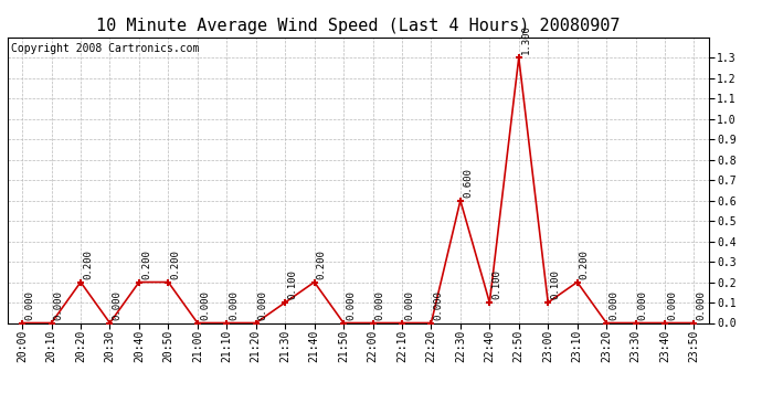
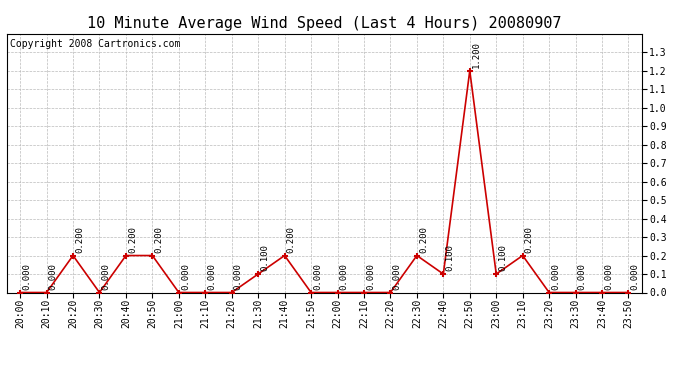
22:30: 0.600 -> 0.200
22:50: 1.3 -> 1.2
